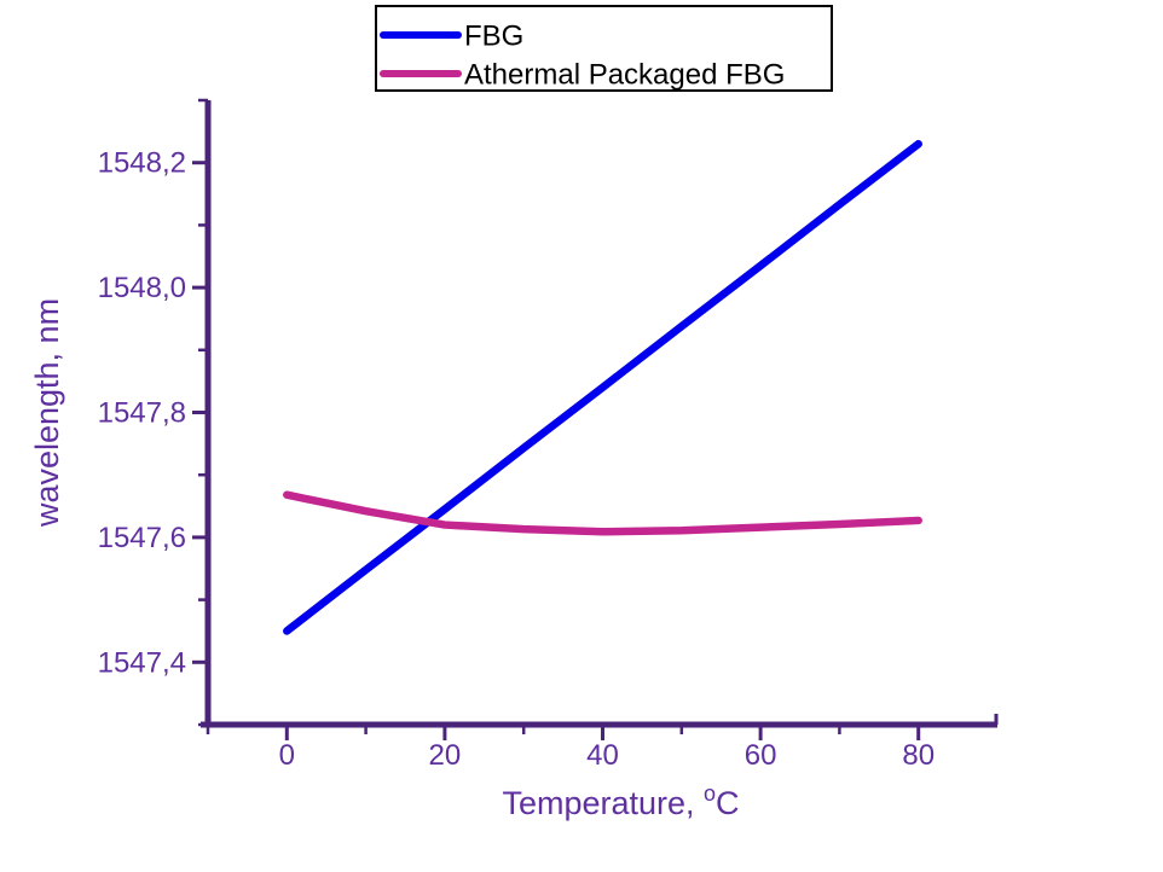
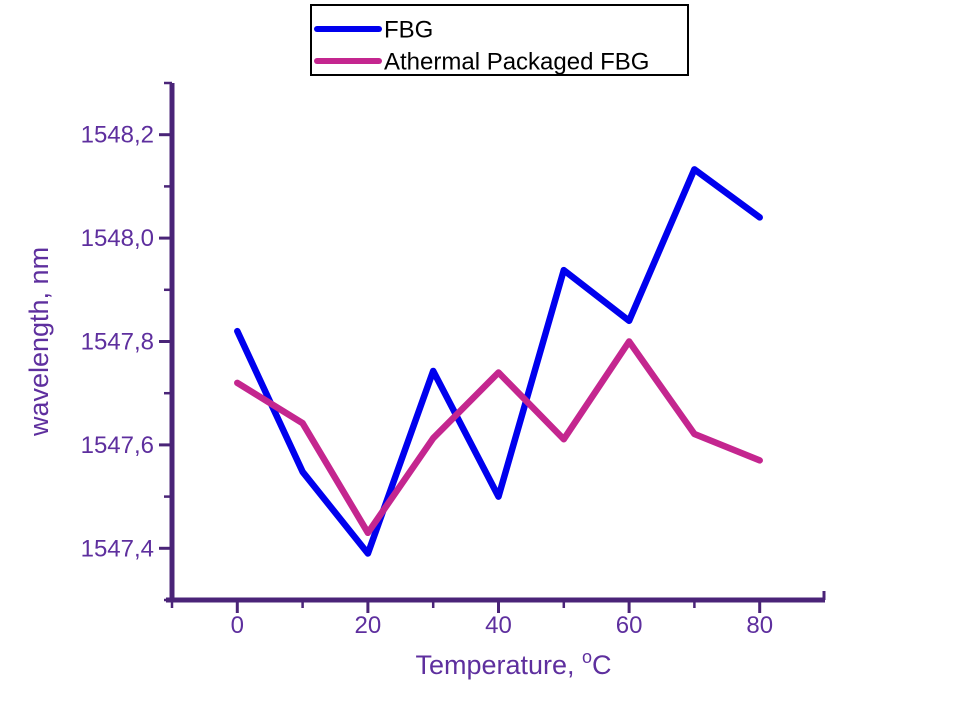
FBG/0: 1547,45 -> 1547,82
Athermal Packaged FBG/0: 1547,67 -> 1547,72
FBG/20: 1547,64 -> 1547,39
Athermal Packaged FBG/20: 1547,62 -> 1547,43
FBG/40: 1547,84 -> 1547,50
Athermal Packaged FBG/40: 1547,61 -> 1547,74
FBG/60: 1548,04 -> 1547,84
Athermal Packaged FBG/60: 1547,62 -> 1547,80
FBG/80: 1548,23 -> 1548,04
Athermal Packaged FBG/80: 1547,63 -> 1547,57
